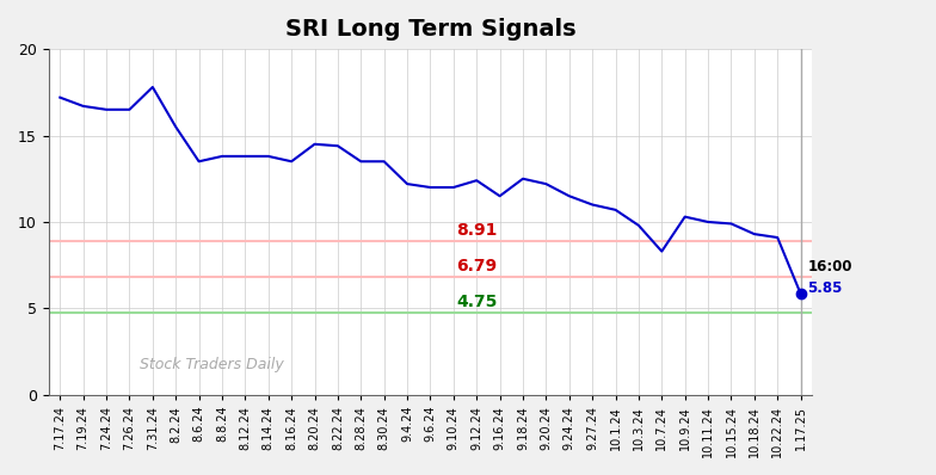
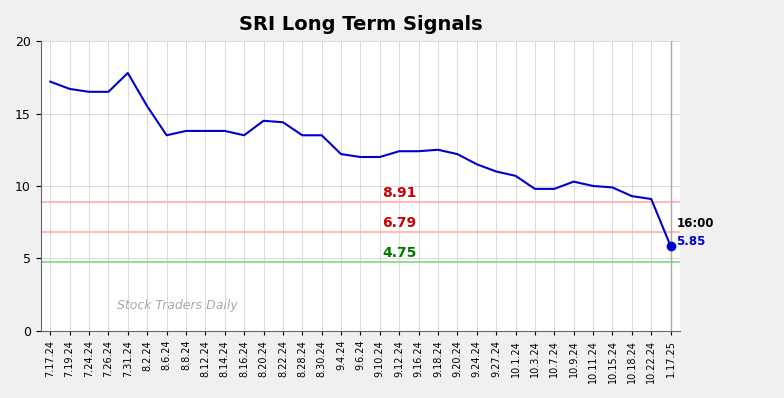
9.16.24: 11.5 -> 12.4
10.7.24: 8.3 -> 9.8
